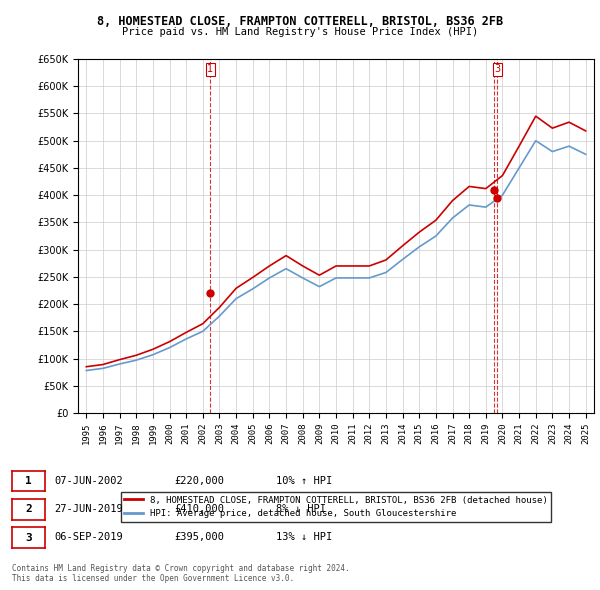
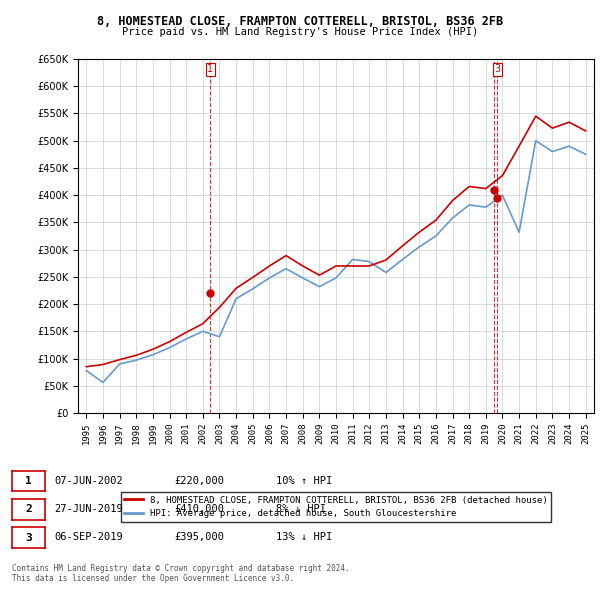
HPI: Average price, detached house, South Gloucestershire/1996: £82K -> £56K
HPI: Average price, detached house, South Gloucestershire/2003: £178K -> £140K
HPI: Average price, detached house, South Gloucestershire/2011: £248K -> £282K
HPI: Average price, detached house, South Gloucestershire/2012: £248K -> £278K
HPI: Average price, detached house, South Gloucestershire/2021: £450K -> £332K
